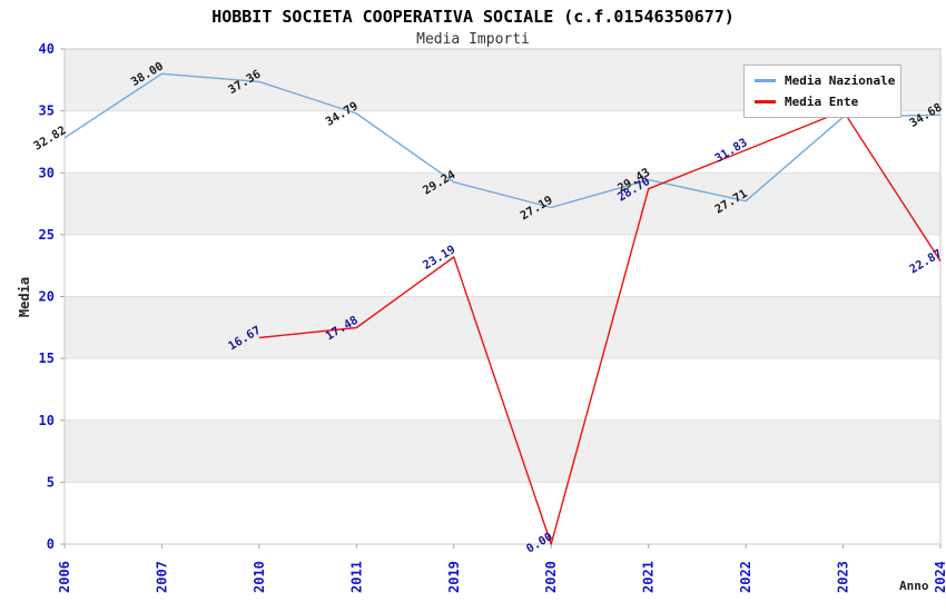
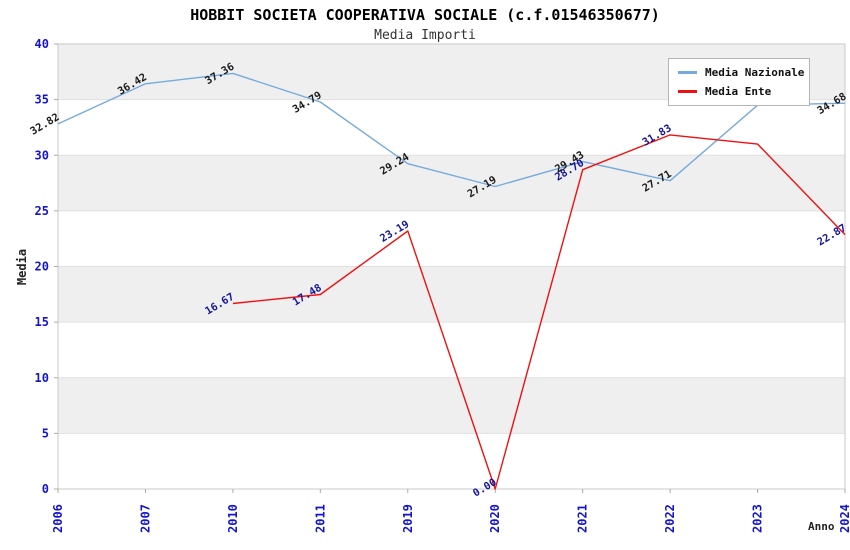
Media Nazionale/2007: 38.00 -> 36.42
Media Ente/2023: 35.0 -> 31.0
